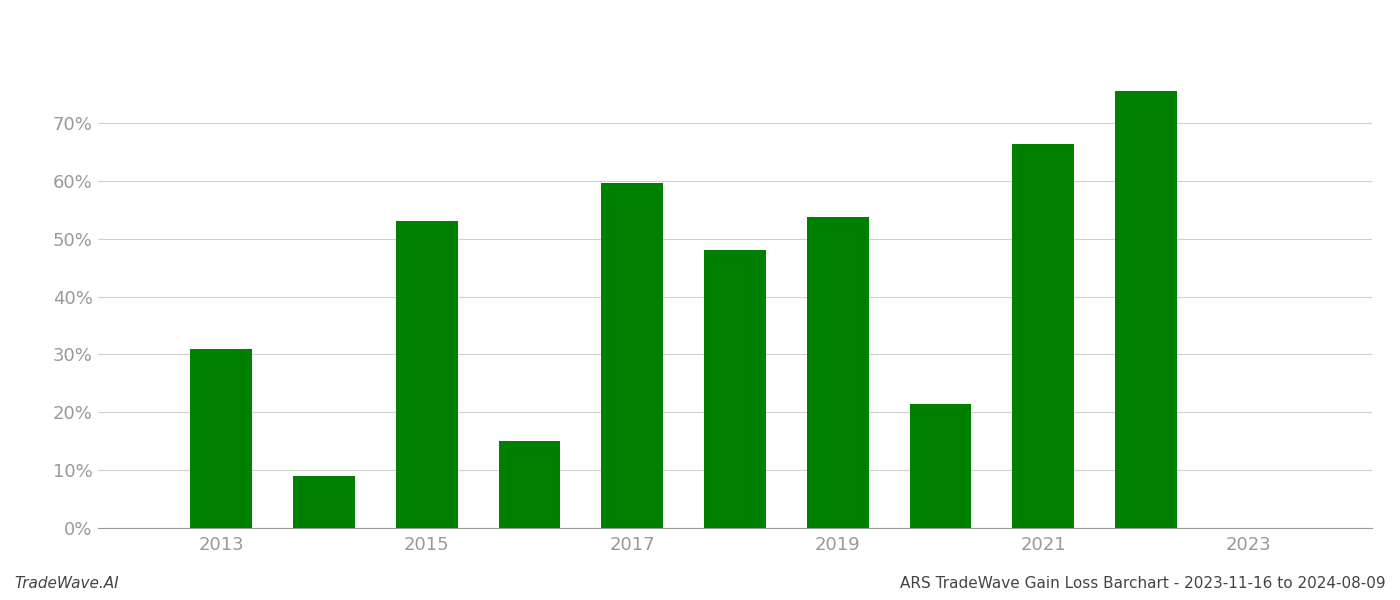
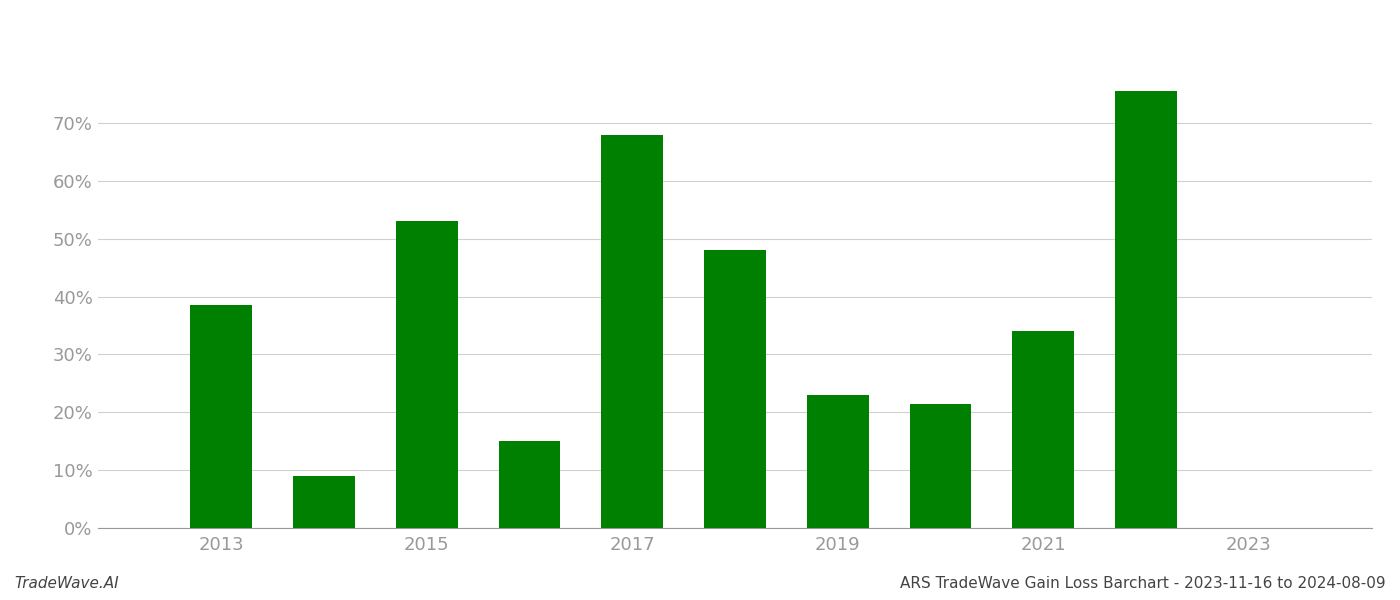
2013: 31.0% -> 38.5%
2017: 59.6% -> 68.0%
2019: 53.8% -> 23.0%
2021: 66.4% -> 34.0%
